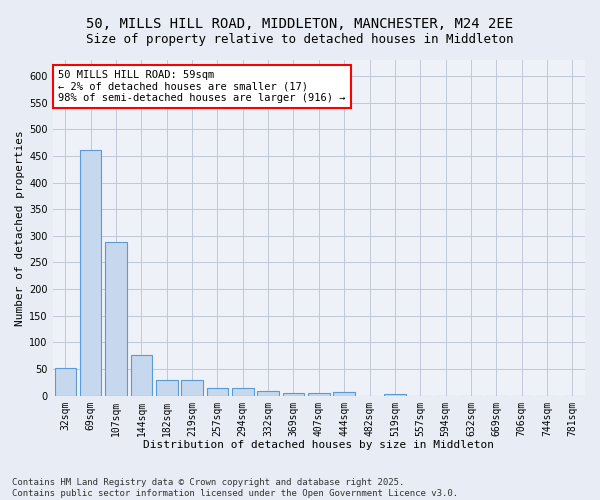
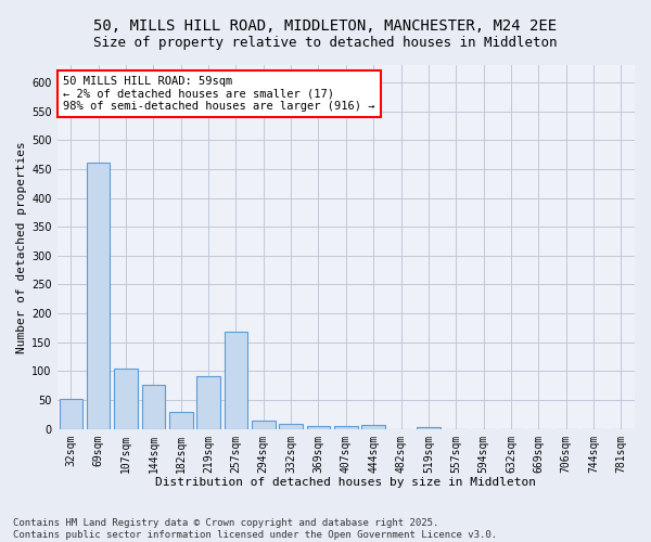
107sqm: 288 -> 104
219sqm: 30 -> 92
257sqm: 14 -> 168
